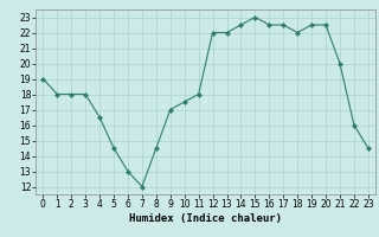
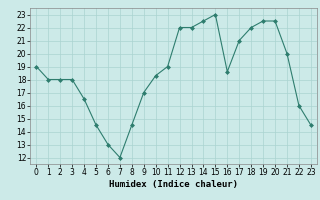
10: 17.5 -> 18.3
11: 18.0 -> 19.0
16: 22.5 -> 18.6
17: 22.5 -> 21.0
